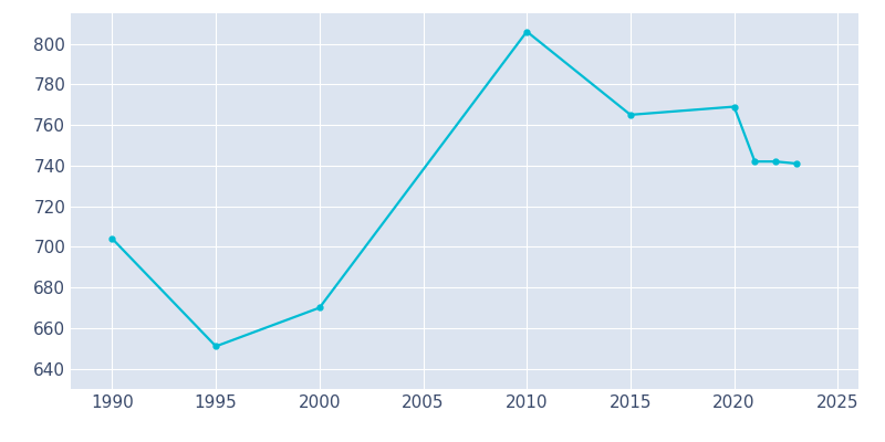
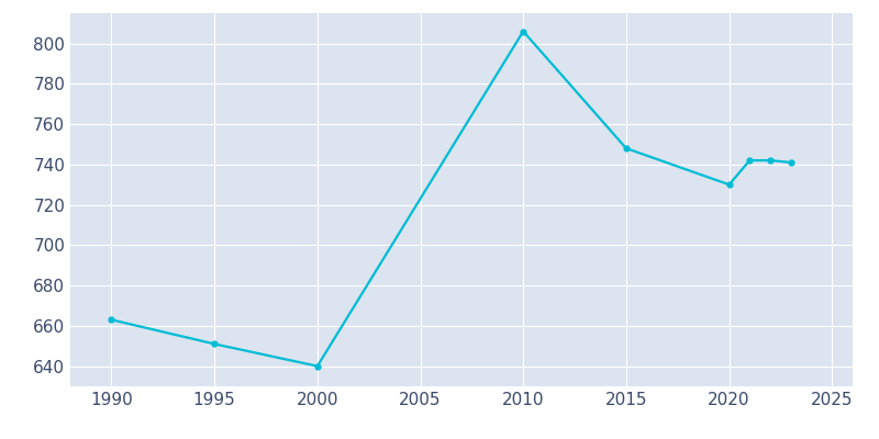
1990: 704 -> 663
2000: 670 -> 640
2015: 765 -> 748
2020: 769 -> 730
